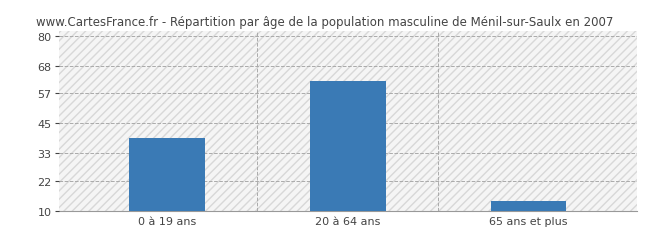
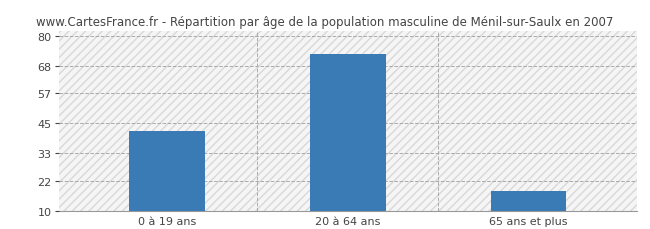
0 à 19 ans: 39 -> 42
20 à 64 ans: 62 -> 73
65 ans et plus: 14 -> 18
